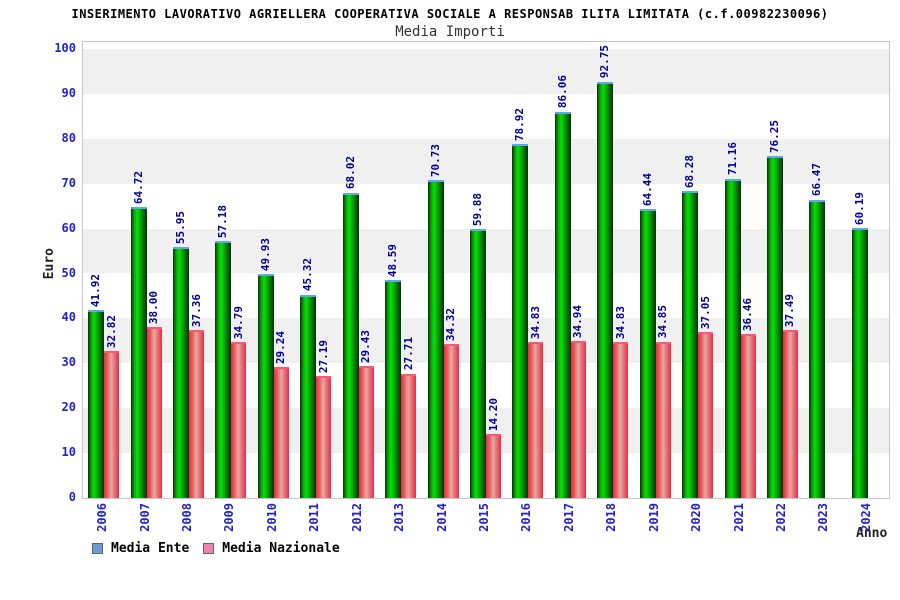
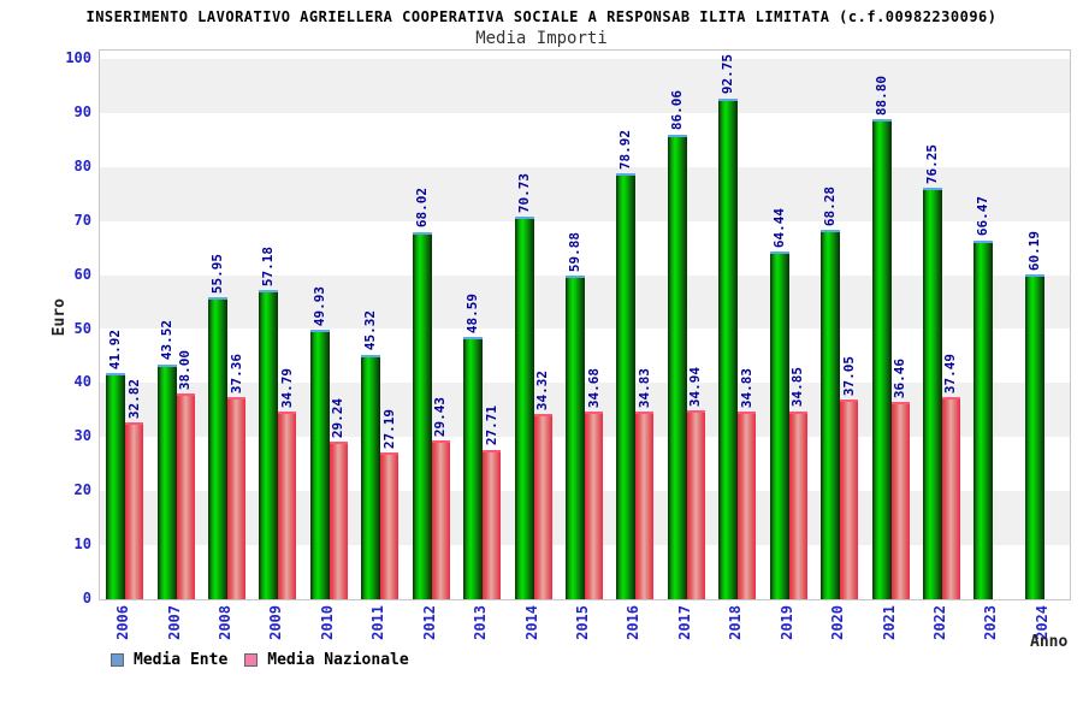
Media Ente/2007: 64.72 -> 43.52
Media Nazionale/2015: 14.20 -> 34.68
Media Ente/2021: 71.16 -> 88.80
